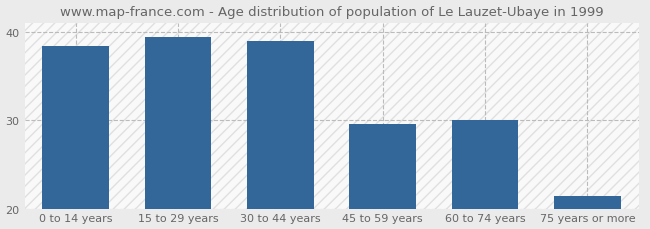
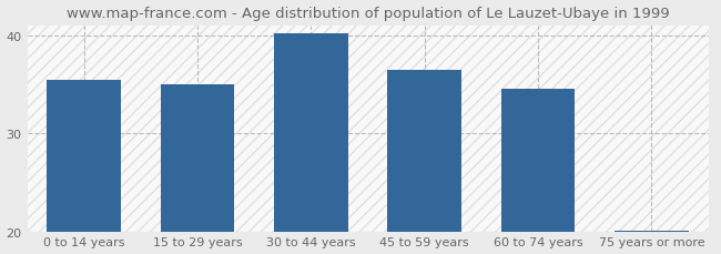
0 to 14 years: 38.4 -> 35.5
15 to 29 years: 39.4 -> 35.0
30 to 44 years: 39.0 -> 40.2
45 to 59 years: 29.6 -> 36.5
60 to 74 years: 30.0 -> 34.5
75 years or more: 21.4 -> 20.1
